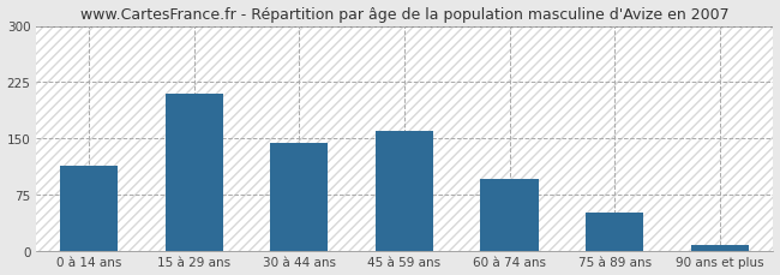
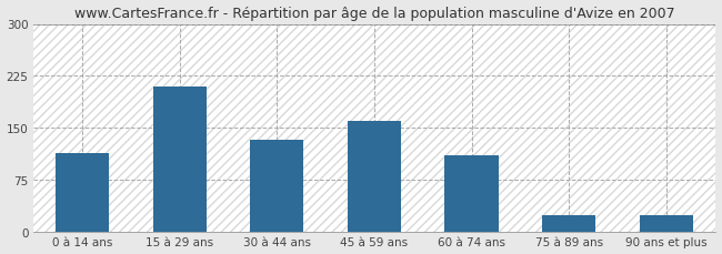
30 à 44 ans: 143 -> 132
60 à 74 ans: 95 -> 110
75 à 89 ans: 50 -> 24
90 ans et plus: 8 -> 24
